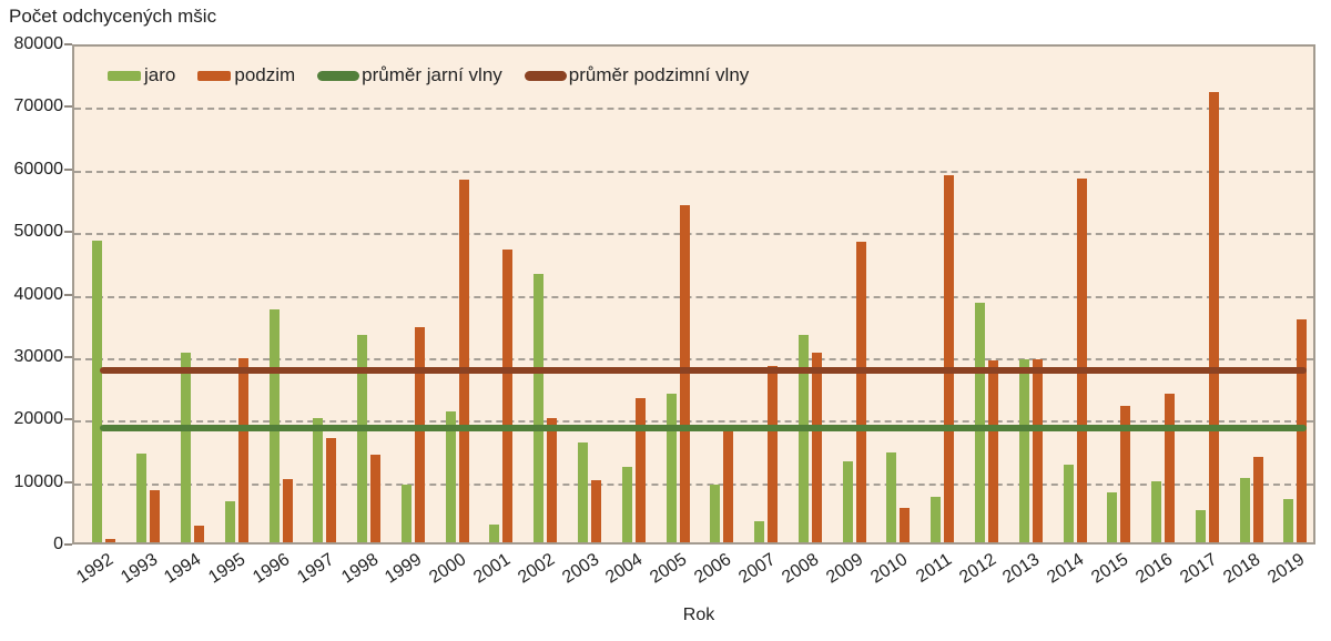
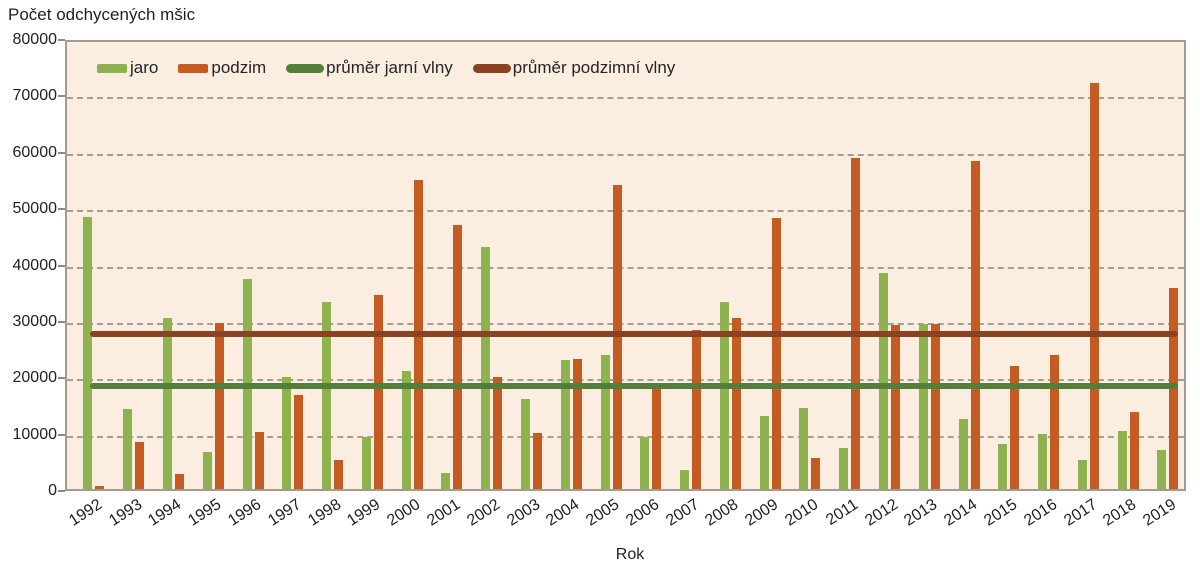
podzim/1998: 14000 -> 5000
podzim/2000: 58000 -> 55000
jaro/2004: 12000 -> 23000
